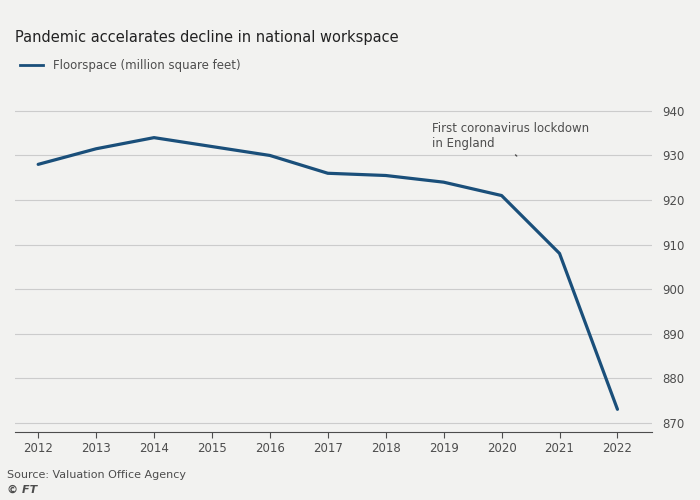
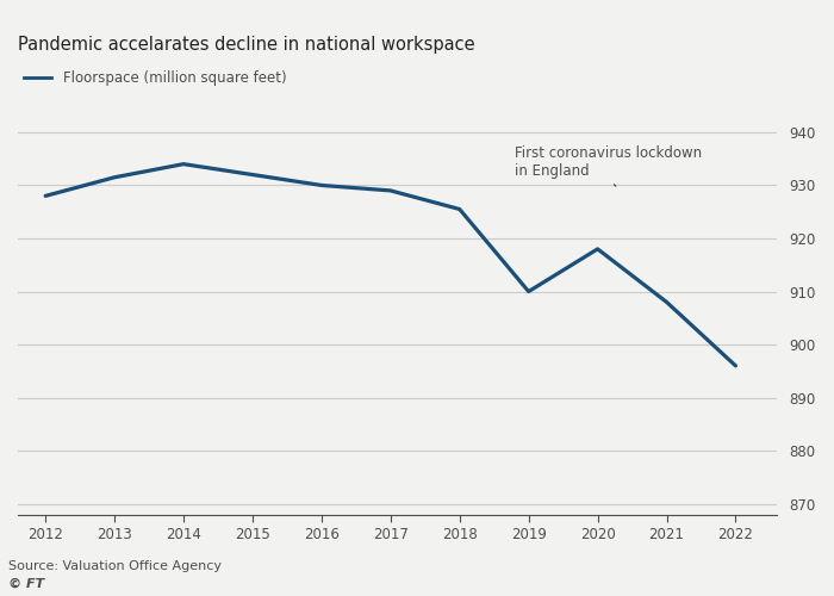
2017: 926.0 -> 929.0
2019: 924.0 -> 910.0
2020: 921.0 -> 918.0
2022: 873.0 -> 896.0
